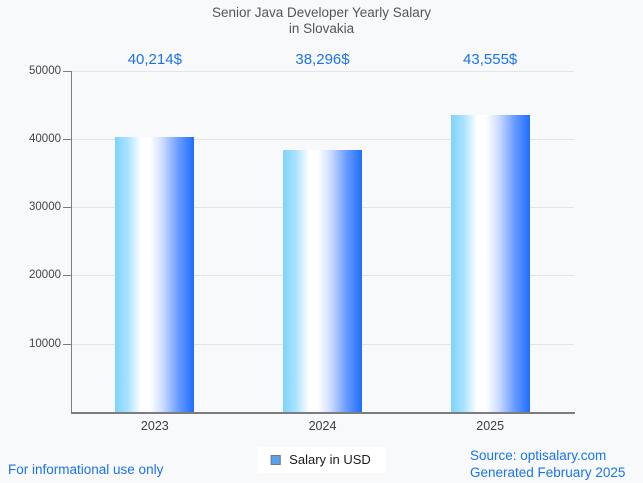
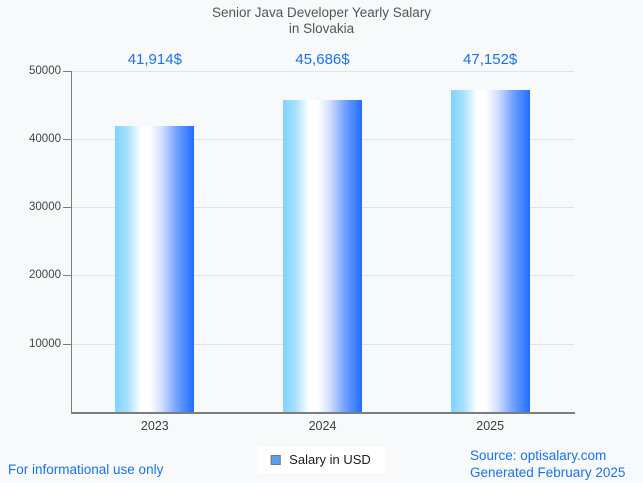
2023: 40,214 -> 41,914
2024: 38,296 -> 45,686
2025: 43,555 -> 47,152
